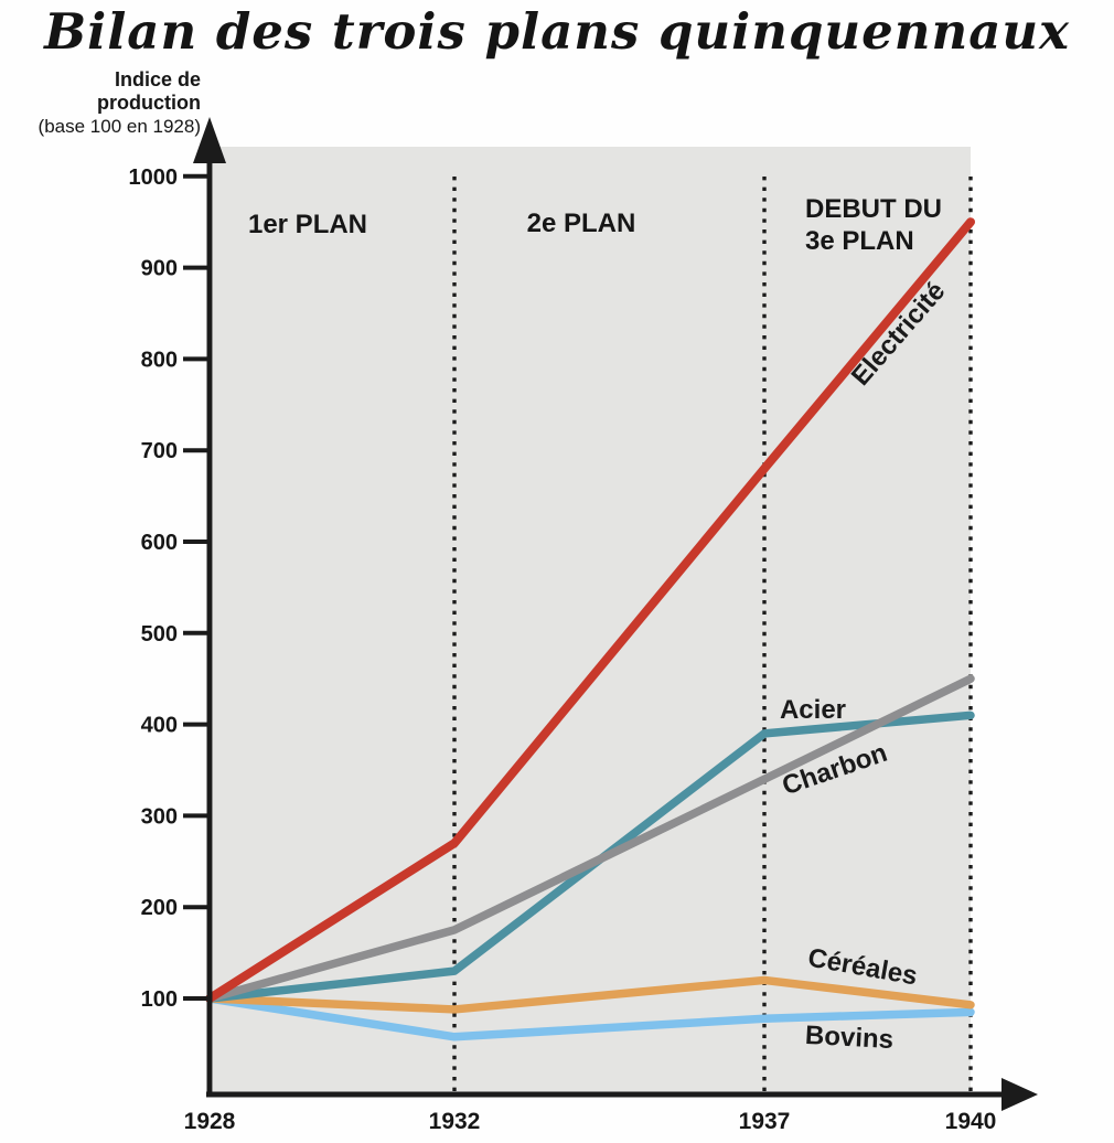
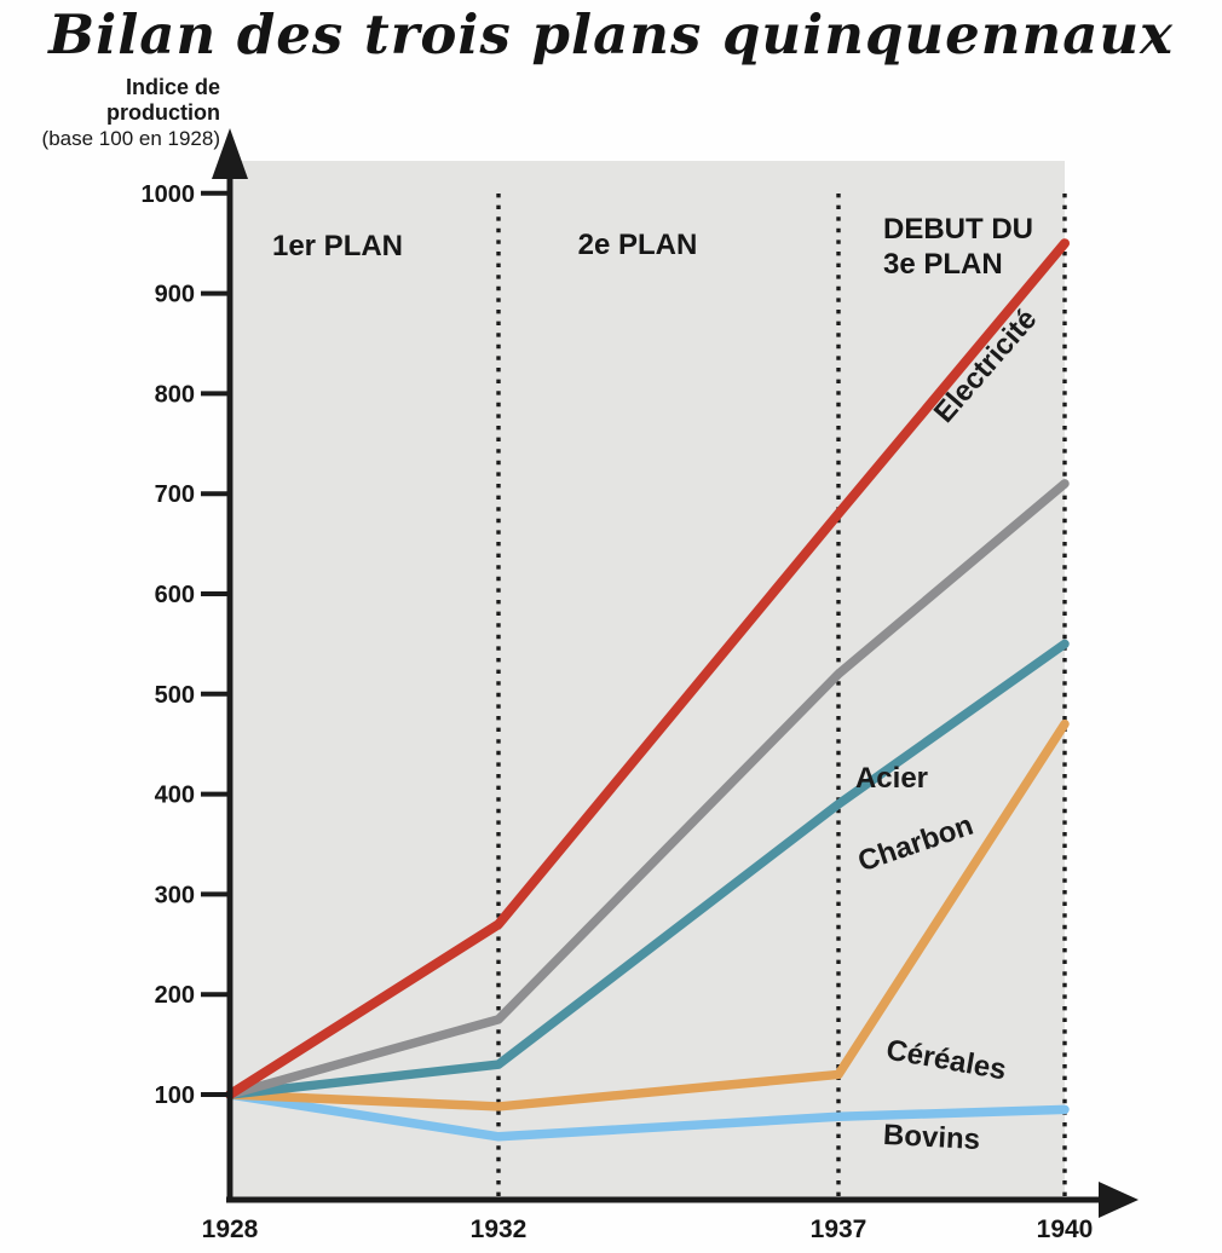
Charbon/1937: 340 -> 520
Acier/1940: 410 -> 550
Charbon/1940: 450 -> 710
Céréales/1940: 90 -> 470
